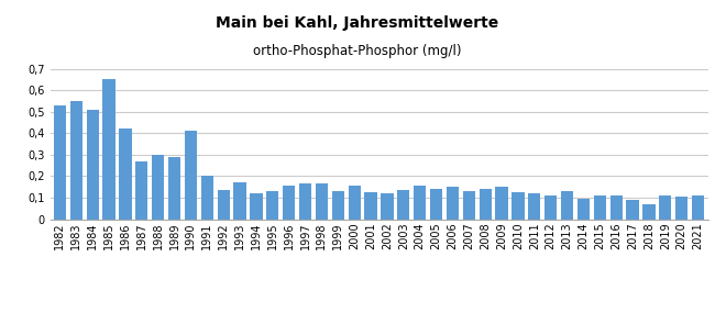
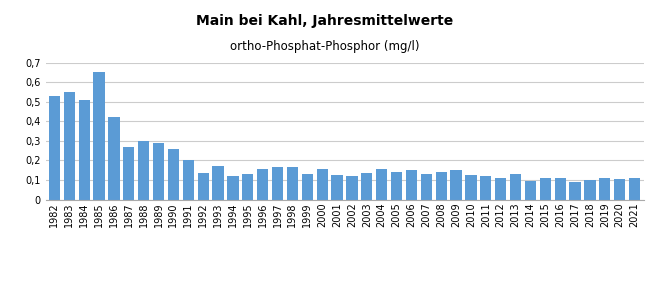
1990: 0,41 -> 0,26
2018: 0,07 -> 0,10
